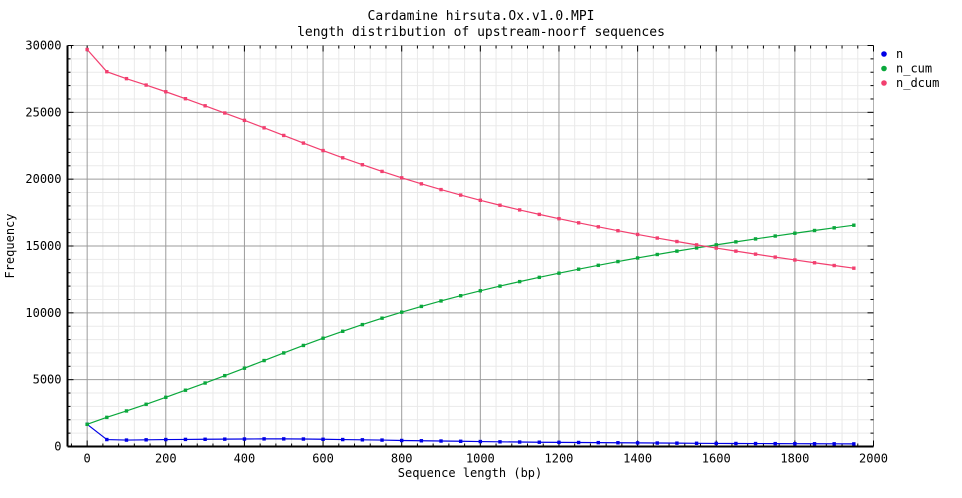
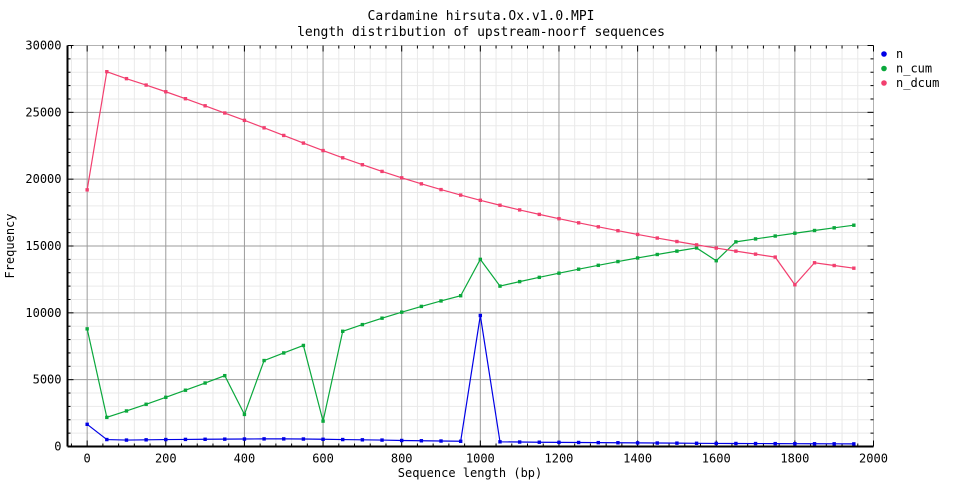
n_cum/0: 1700 -> 8800
n_dcum/0: 29700 -> 19200
n_cum/400: 5900 -> 2400
n_cum/600: 8100 -> 1900
n/1000: 400 -> 9800
n_cum/1000: 11600 -> 14000
n_cum/1600: 15100 -> 13900
n_dcum/1800: 14000 -> 12100
